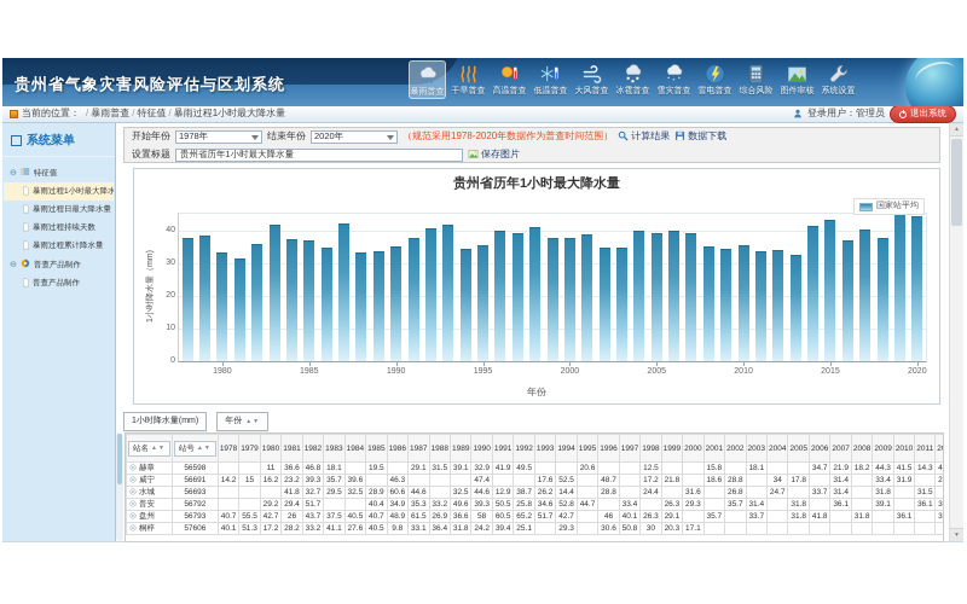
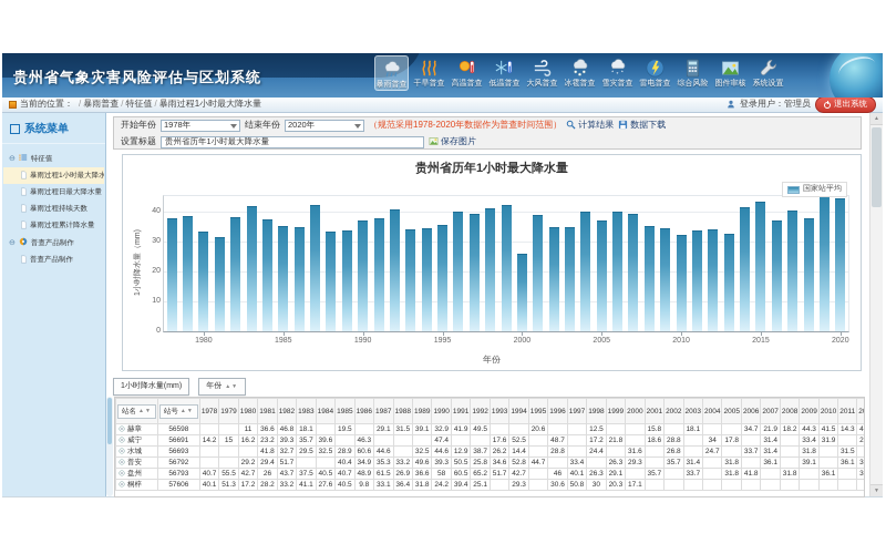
1982: 36 -> 38
1985: 37 -> 35
1990: 35 -> 37
1993: 42 -> 34
1999: 38 -> 42
2000: 38 -> 26
2005: 39 -> 37
2010: 36 -> 32
